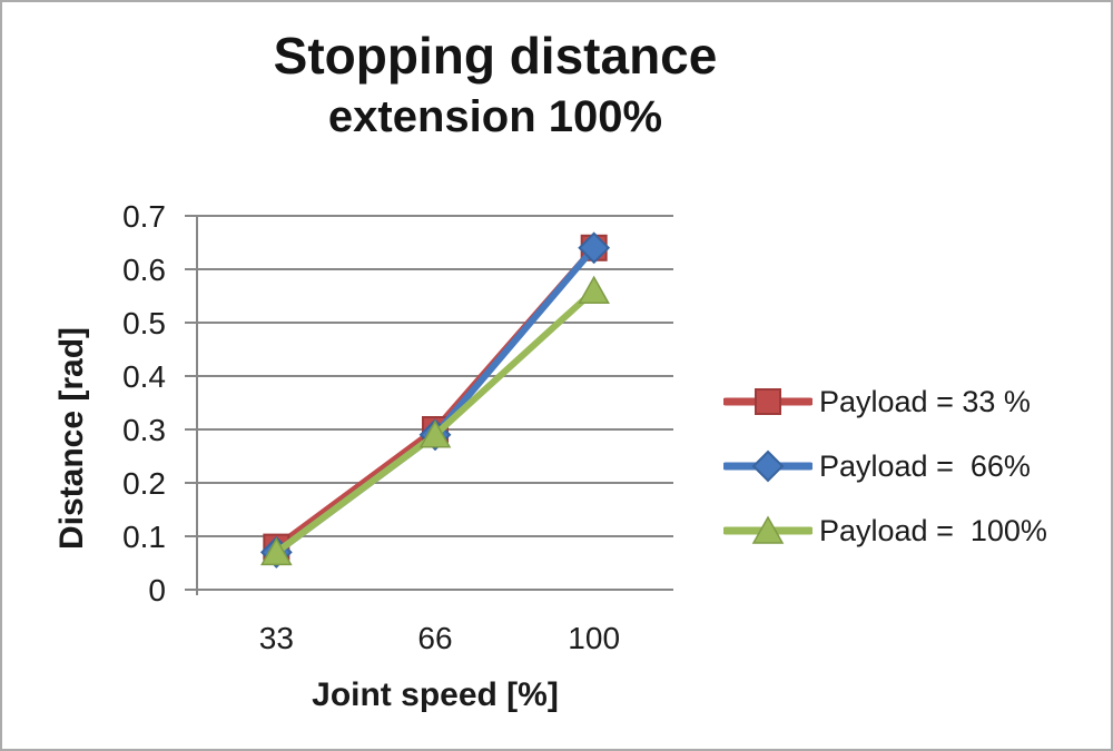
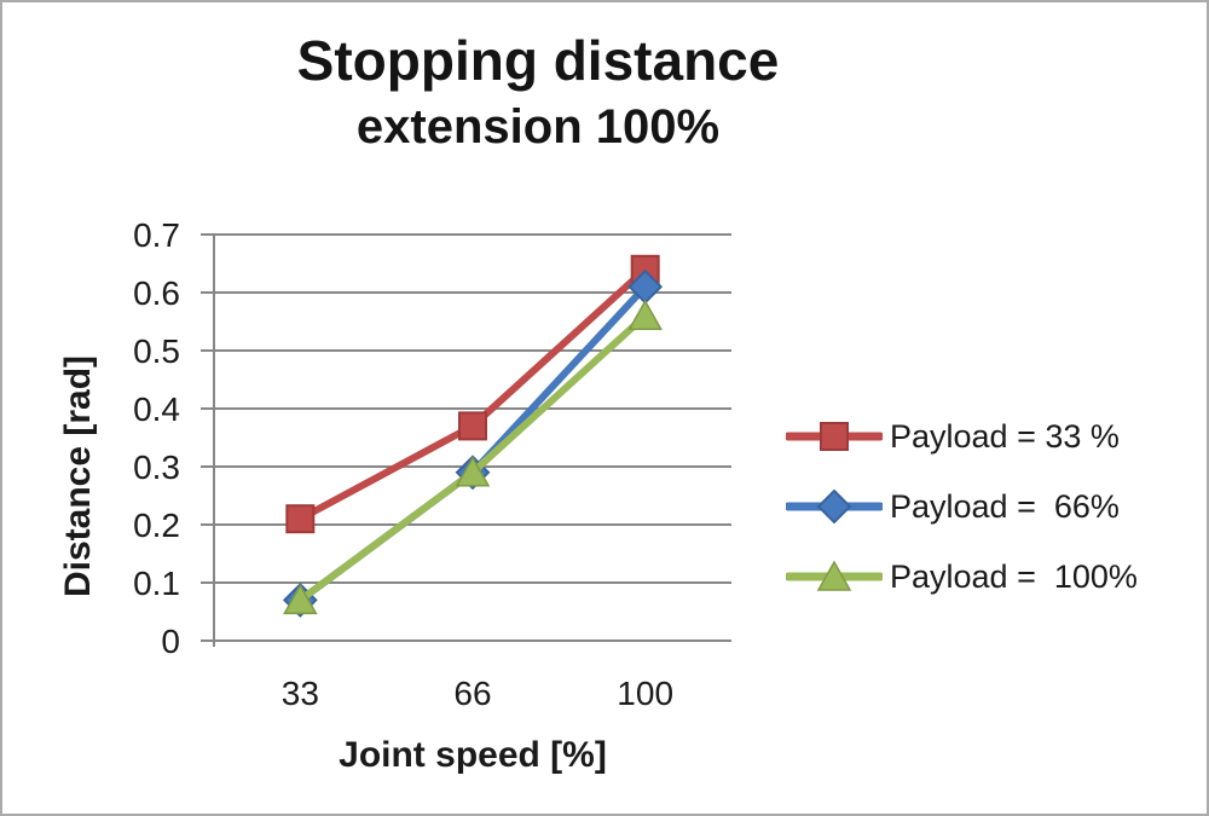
Payload = 33 %/33: 0.08 -> 0.21
Payload = 33 %/66: 0.30 -> 0.37
Payload = 66%/100: 0.64 -> 0.61
